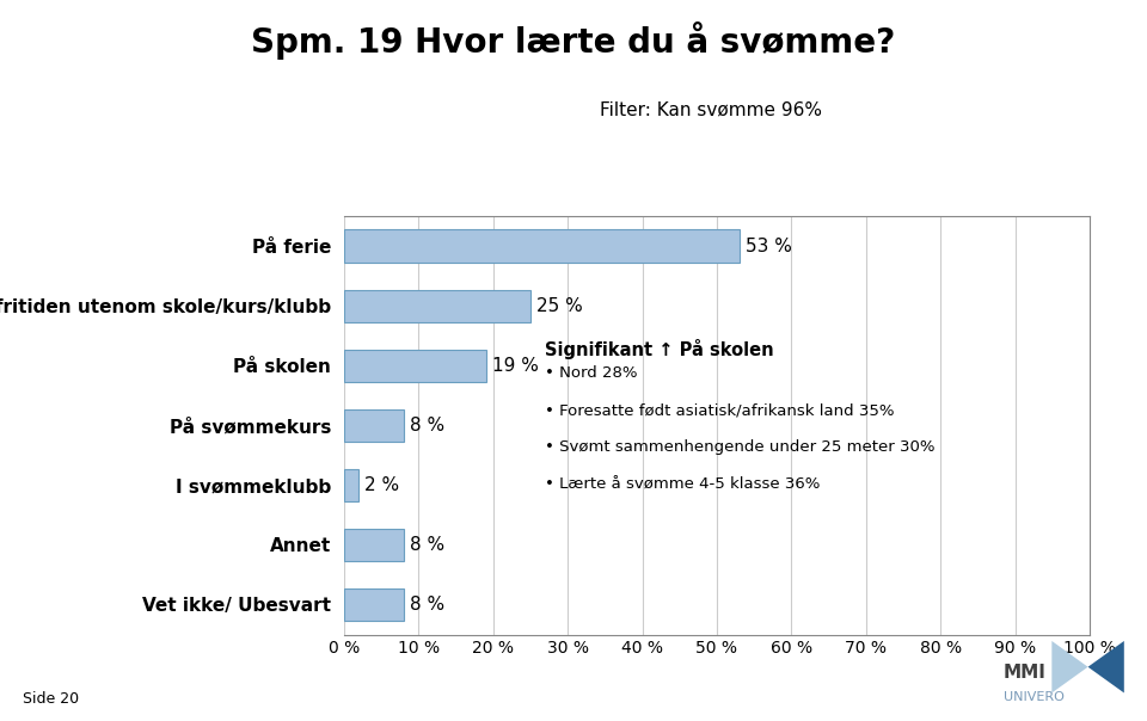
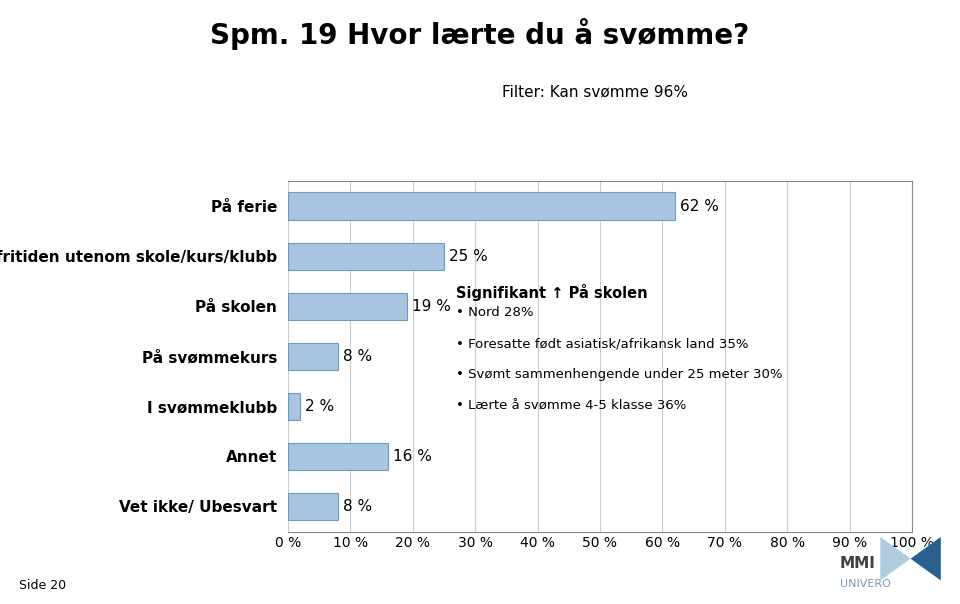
På ferie: 53 -> 62
Annet: 8 -> 16
